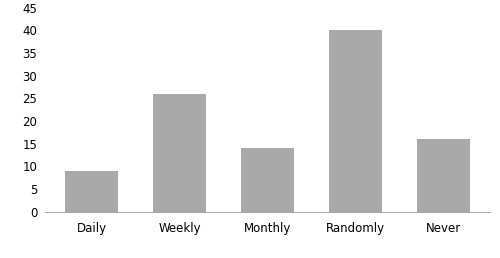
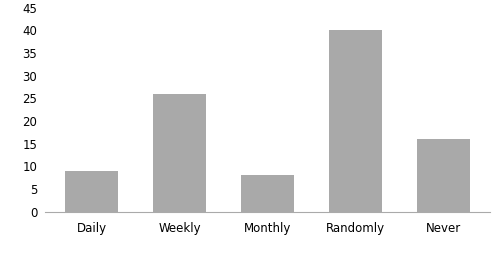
Monthly: 14 -> 8
